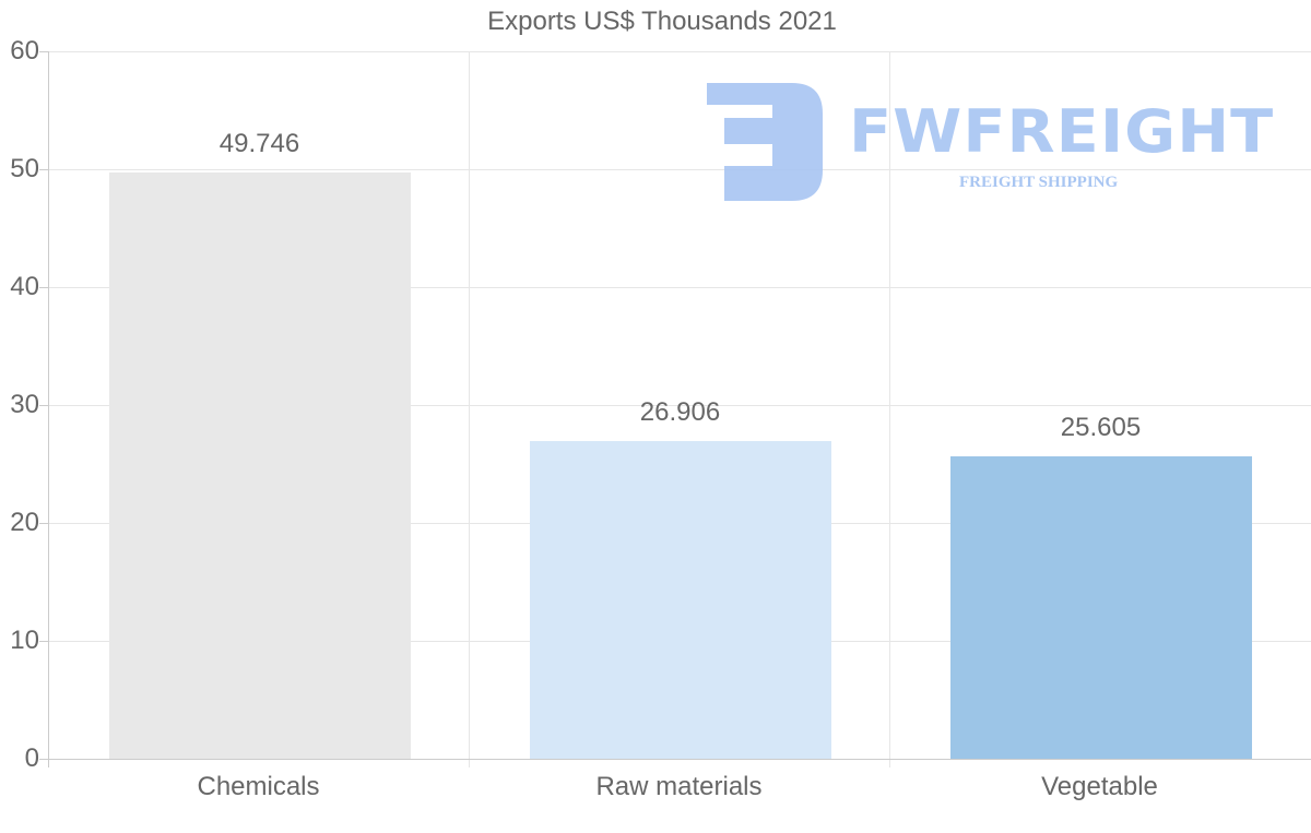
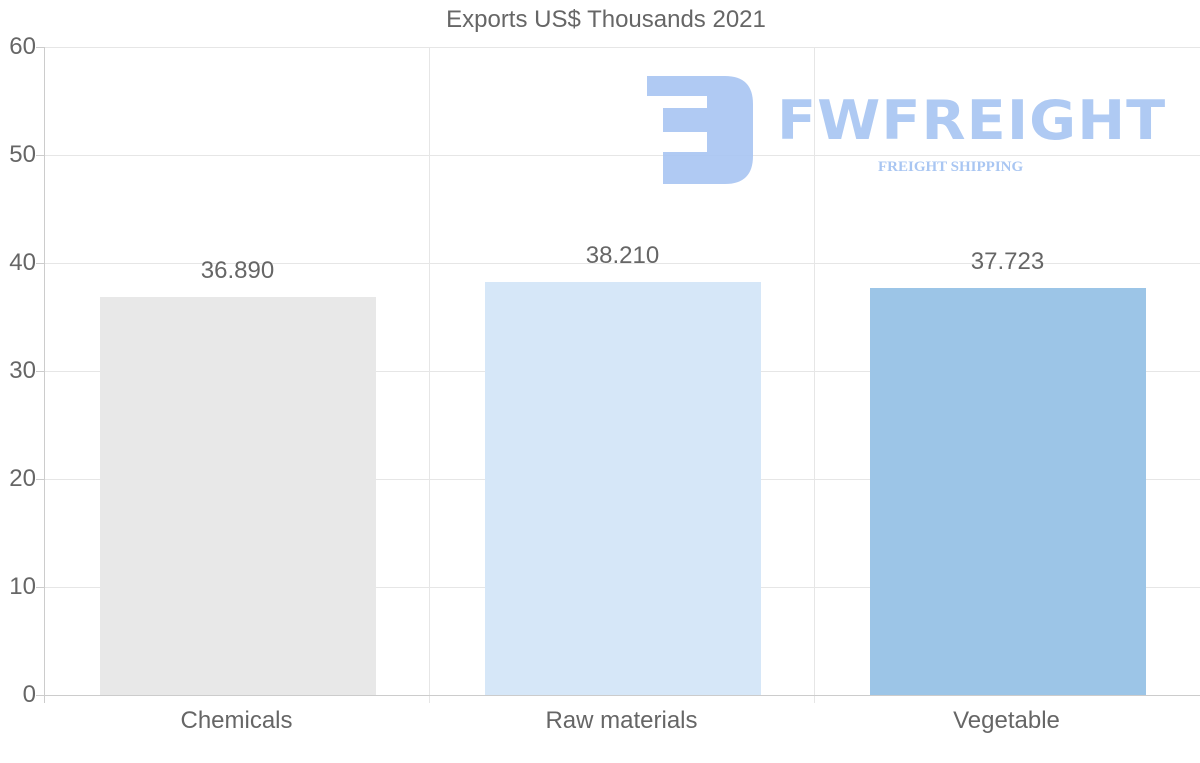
Chemicals: 49.746 -> 36.890
Raw materials: 26.906 -> 38.210
Vegetable: 25.605 -> 37.723
